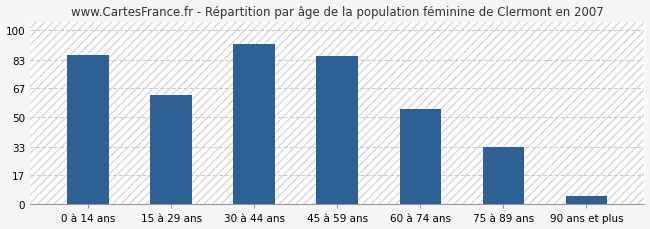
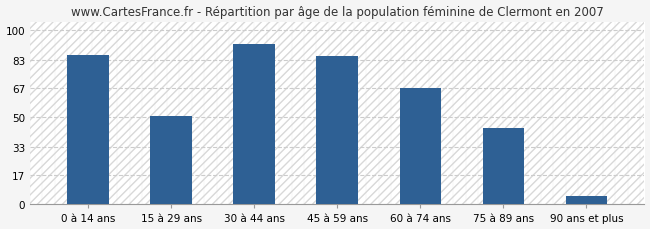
15 à 29 ans: 63 -> 51
60 à 74 ans: 55 -> 67
75 à 89 ans: 33 -> 44
